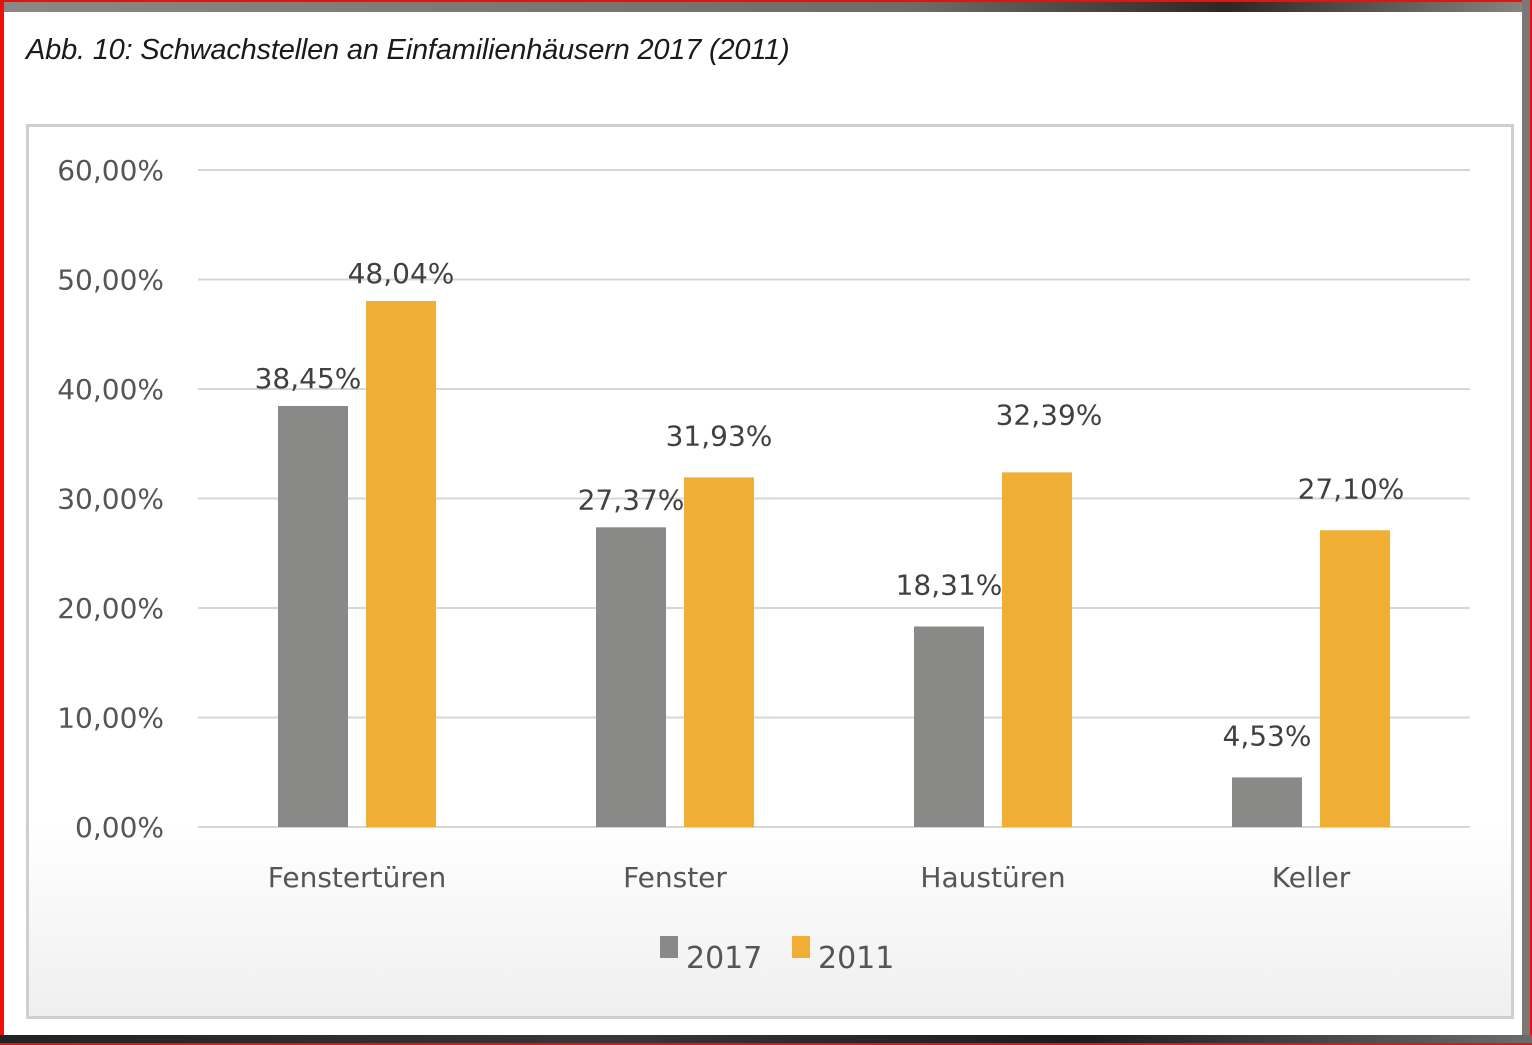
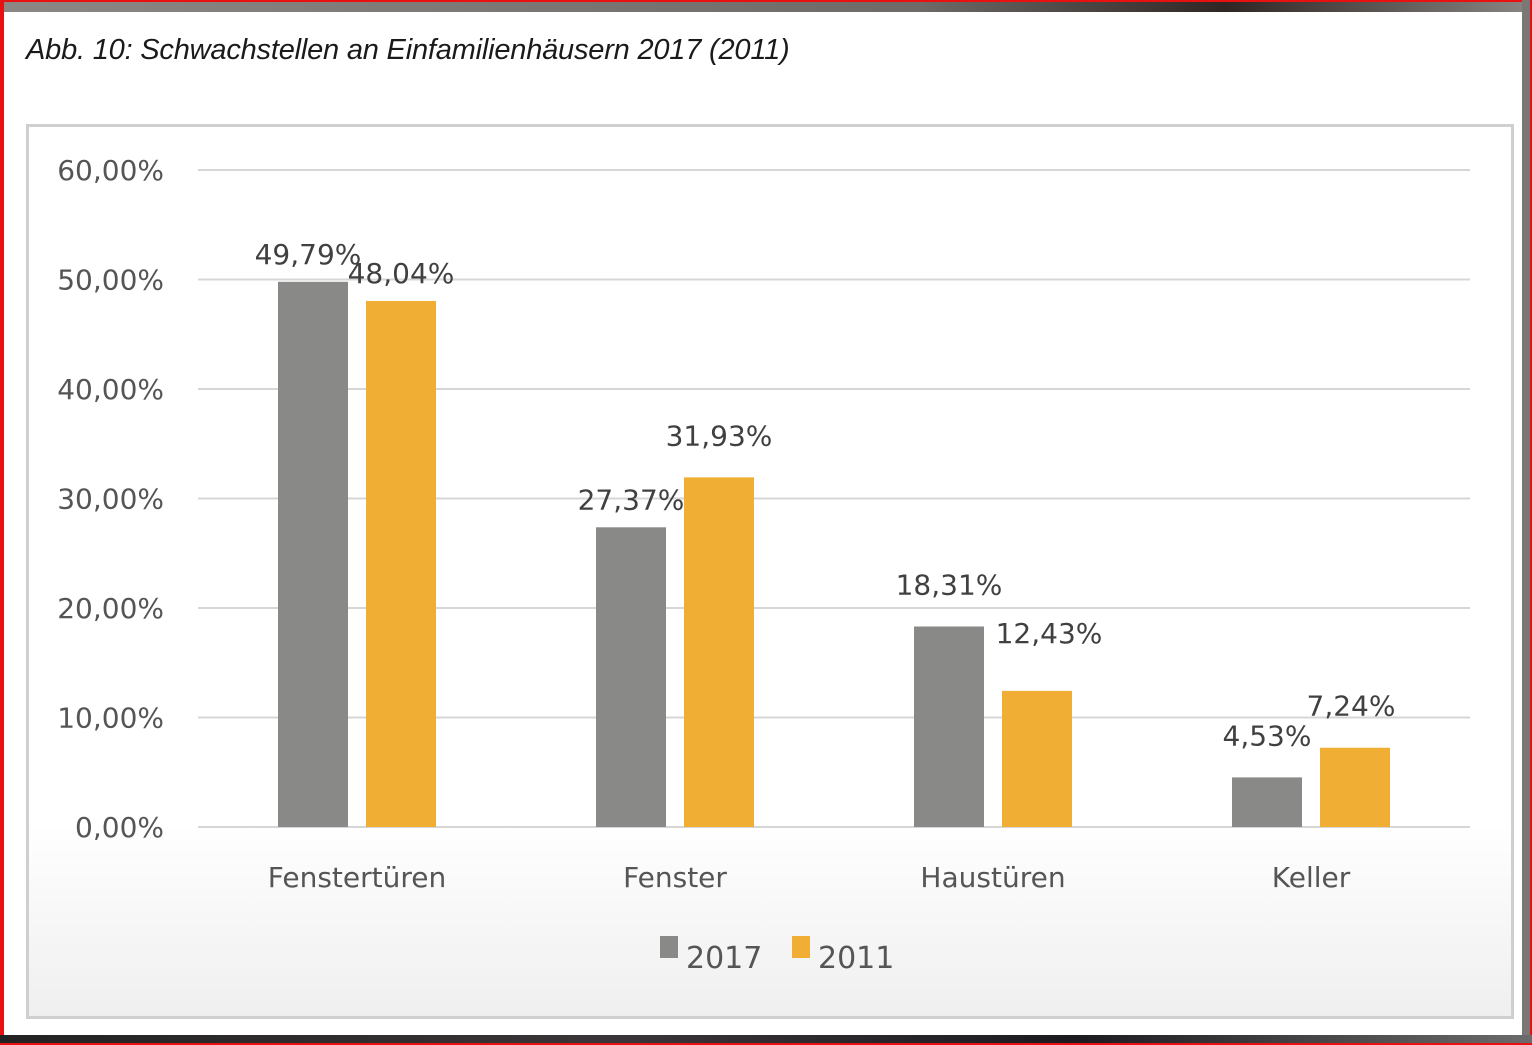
2017/Fenstertüren: 38,45% -> 49,79%
2011/Haustüren: 32,39% -> 12,43%
2011/Keller: 27,10% -> 7,24%
